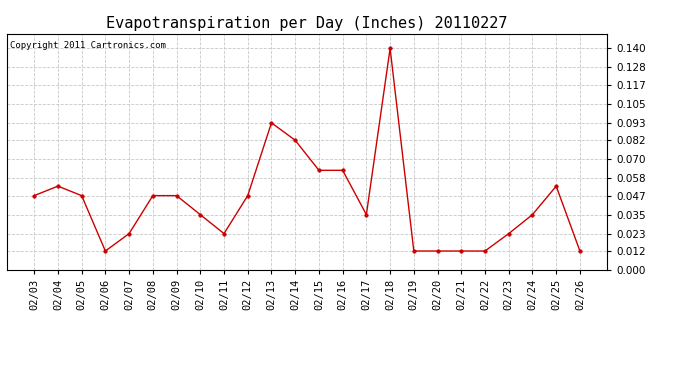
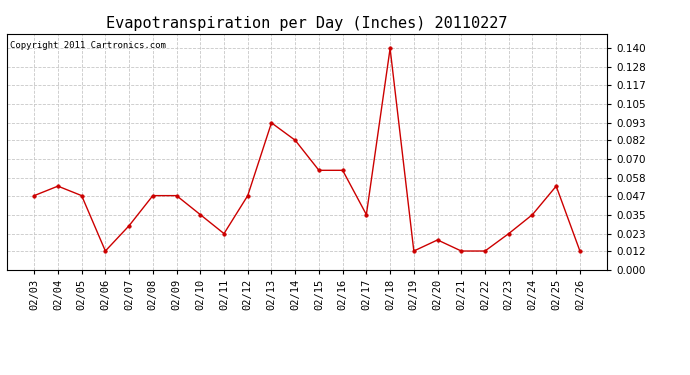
02/07: 0.023 -> 0.028
02/20: 0.012 -> 0.019
